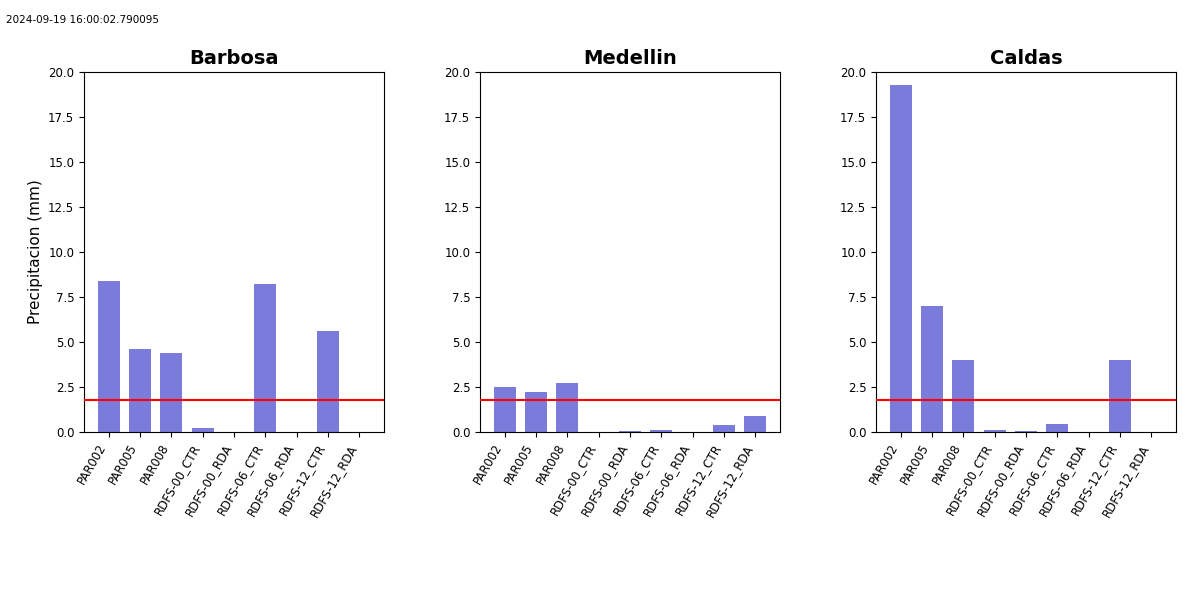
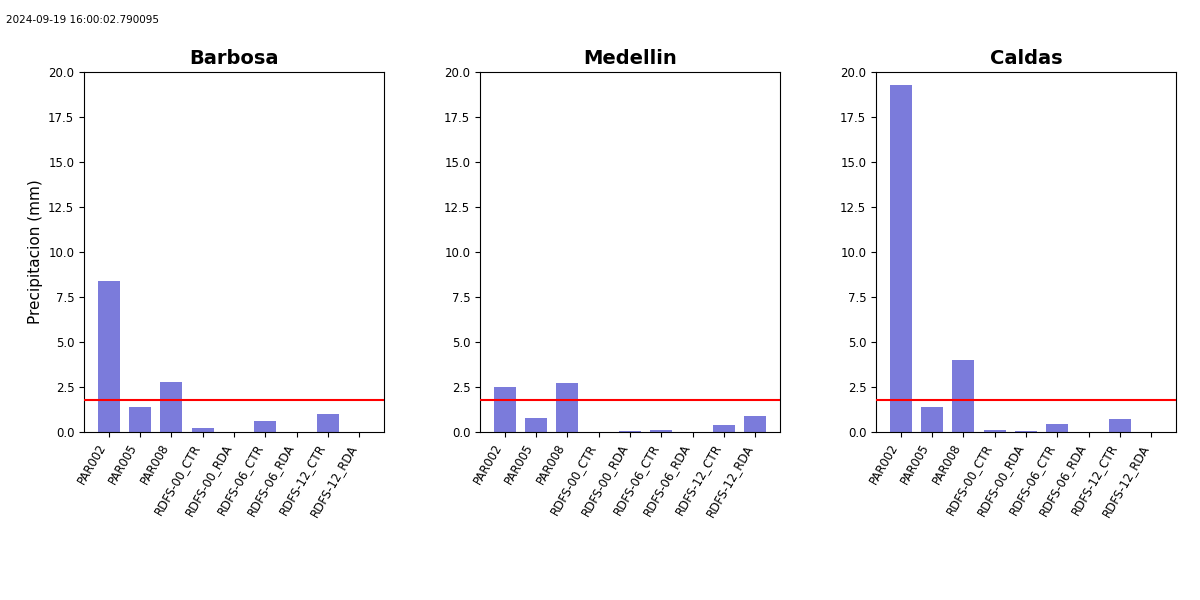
Barbosa/PAR005: 4.6 -> 1.4
Barbosa/PAR008: 4.4 -> 2.8
Barbosa/RDFS-06_CTR: 8.2 -> 0.6
Barbosa/RDFS-12_CTR: 5.6 -> 1.0
Medellin/PAR005: 2.2 -> 0.8
Caldas/PAR005: 7.0 -> 1.4
Caldas/RDFS-12_CTR: 4.0 -> 0.7
